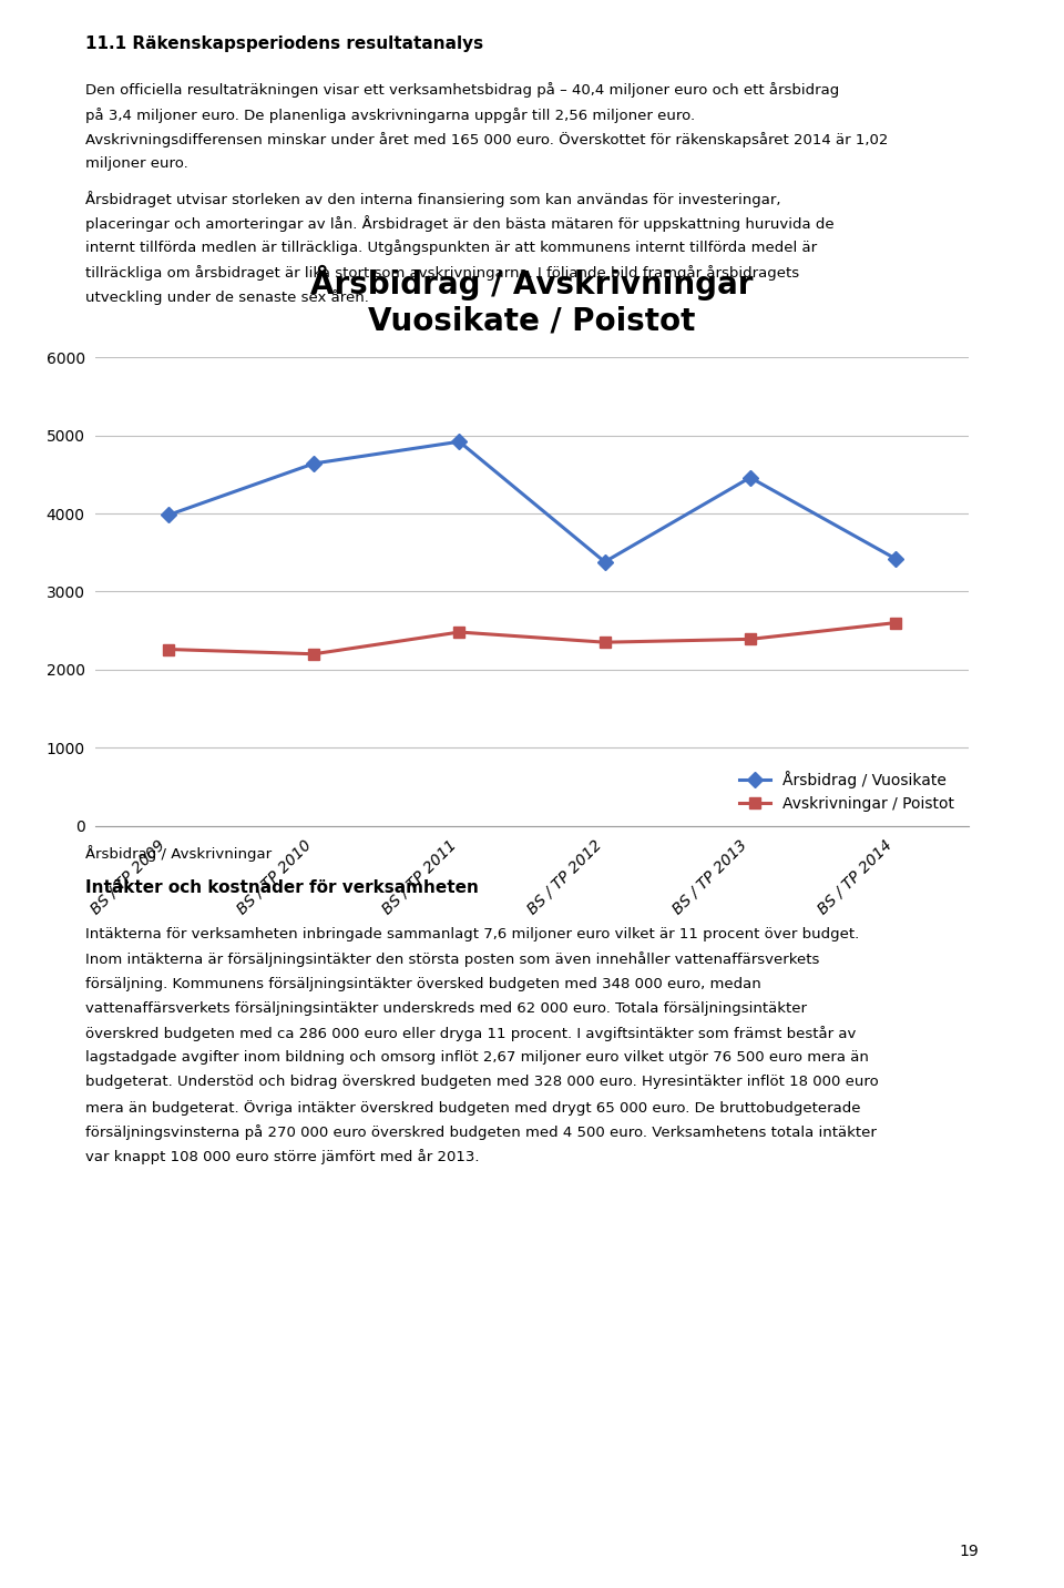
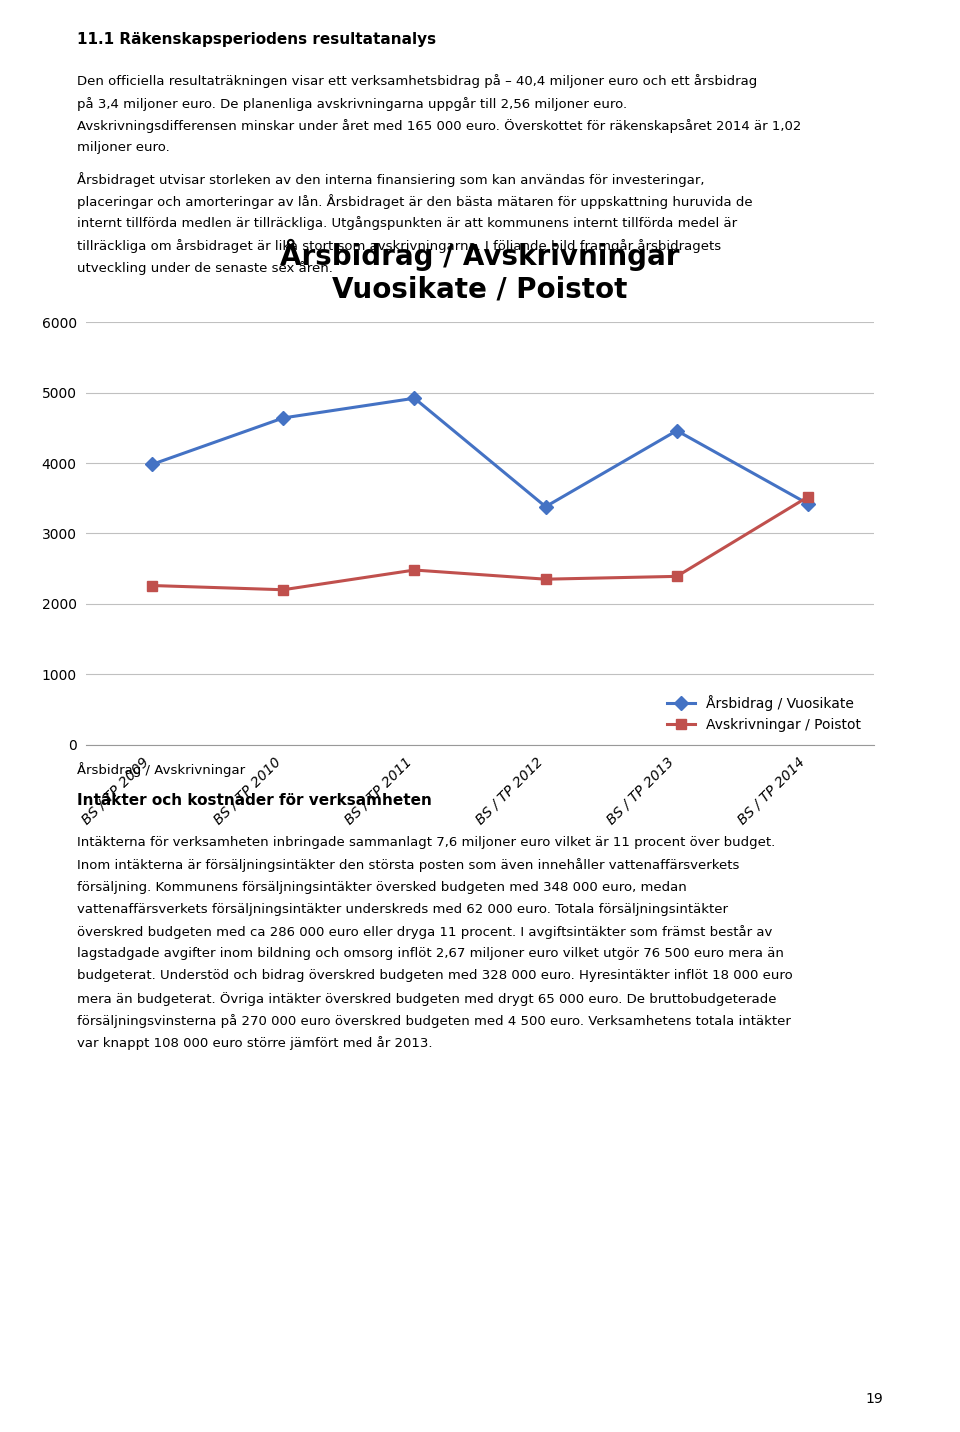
Avskrivningar / Poistot/BS / TP 2014: 2600 -> 3520
